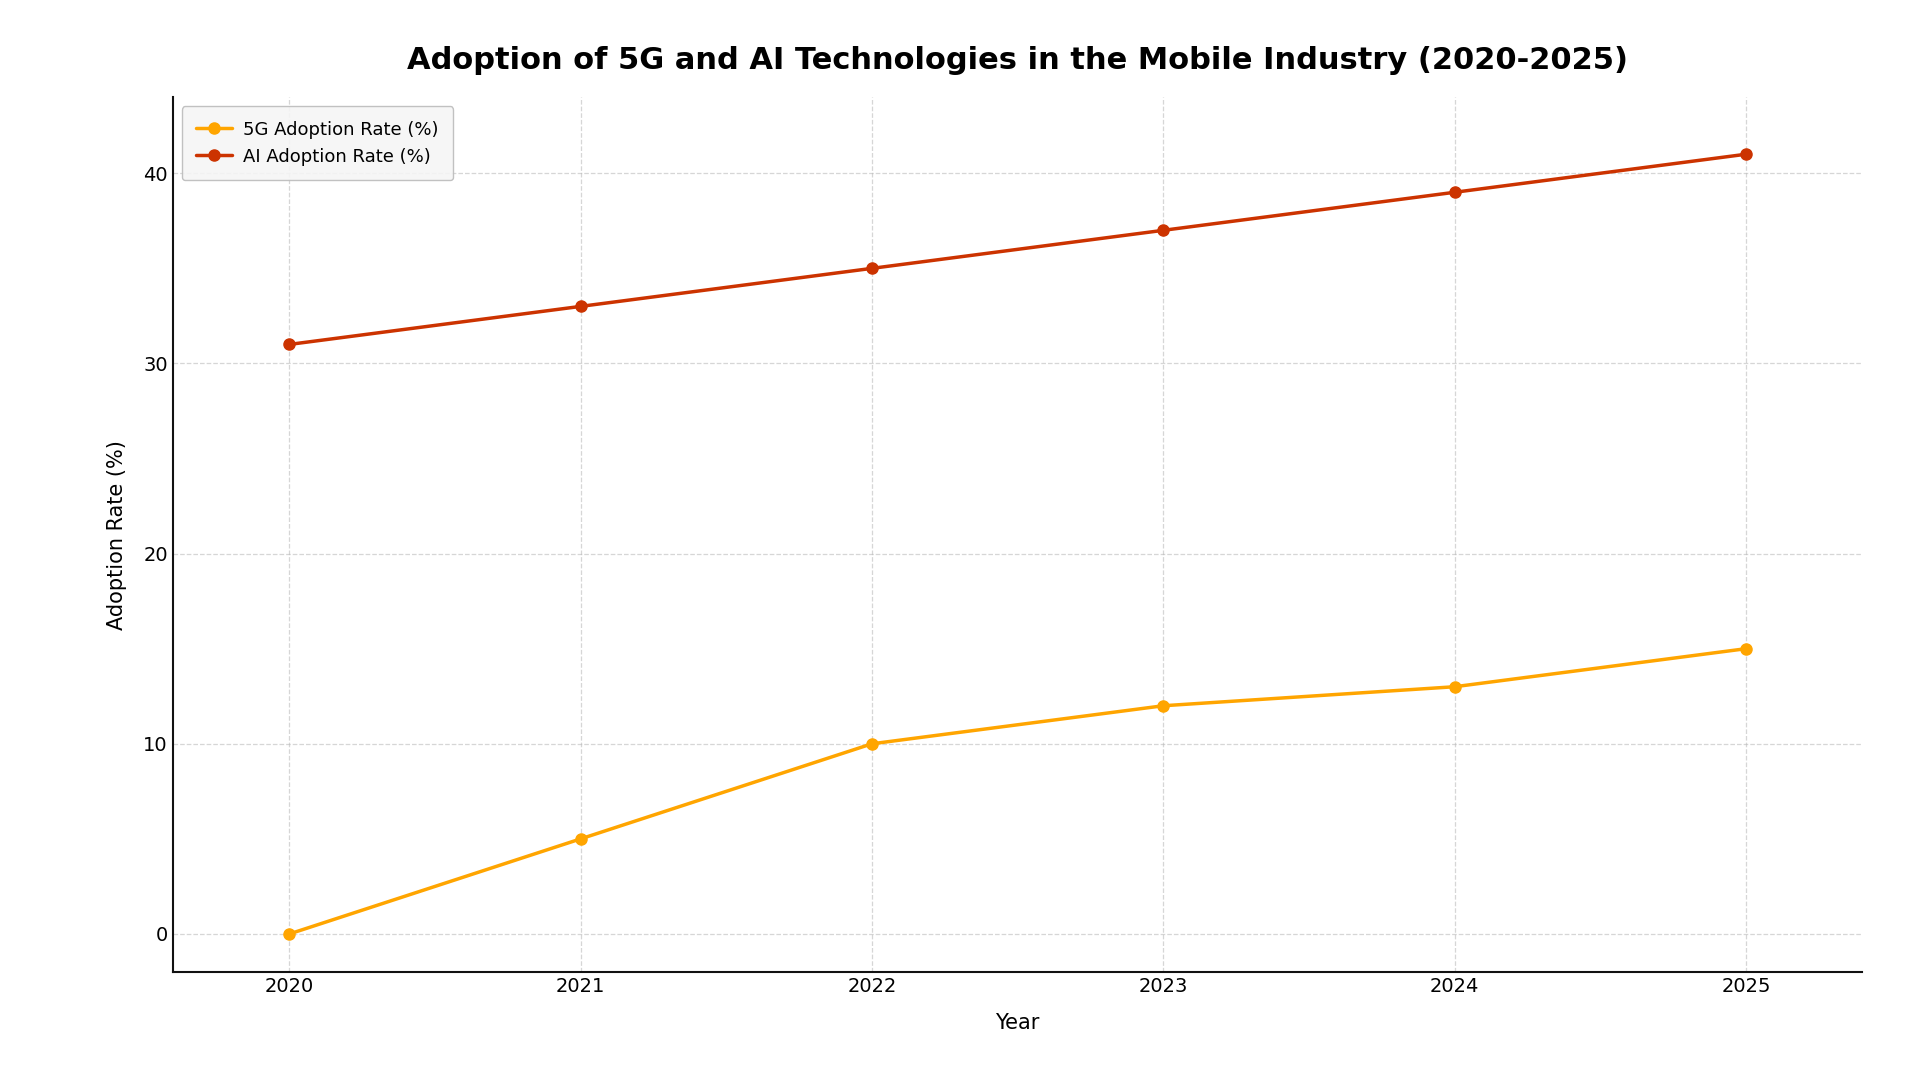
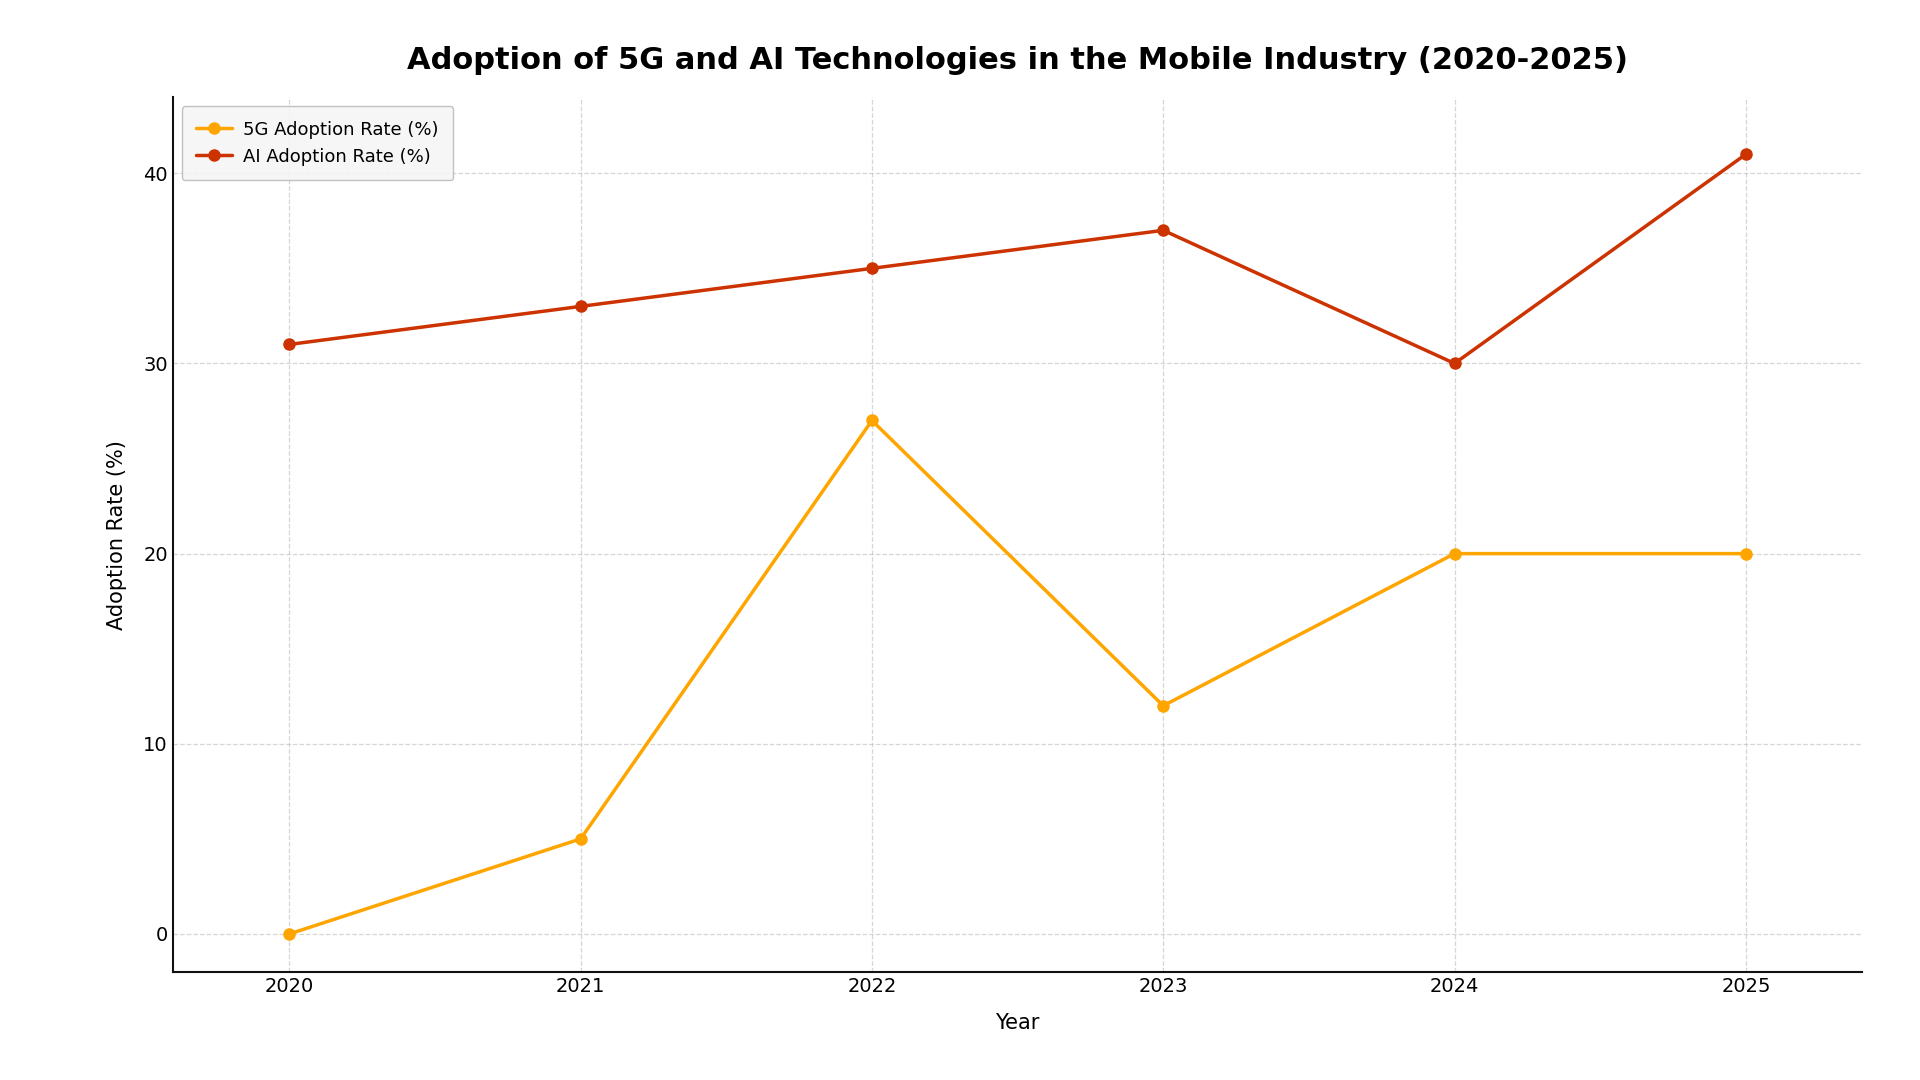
5G Adoption Rate (%)/2022: 10 -> 27
5G Adoption Rate (%)/2024: 13 -> 20
AI Adoption Rate (%)/2024: 39 -> 30
5G Adoption Rate (%)/2025: 15 -> 20
